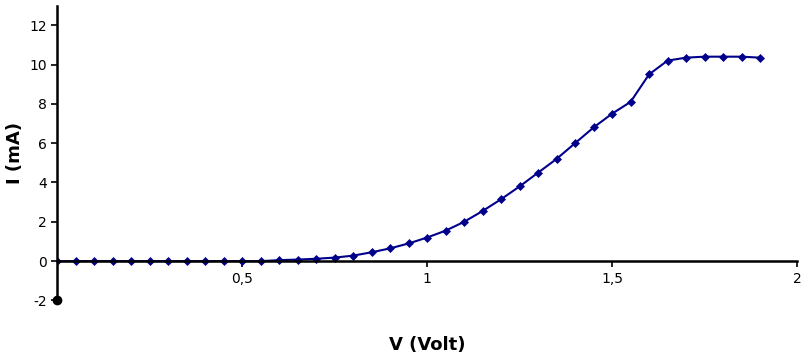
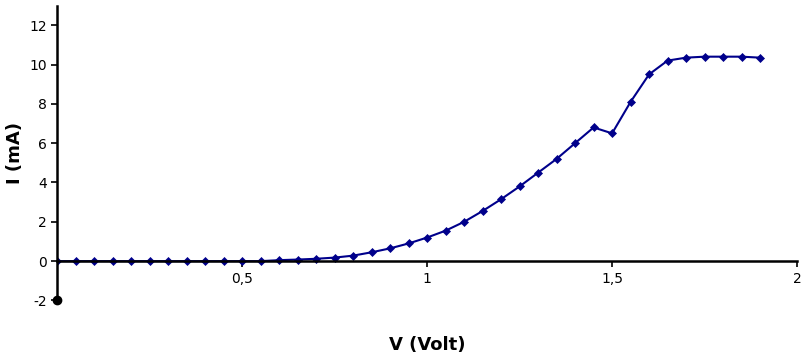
1,5: 7.5 -> 6.5
